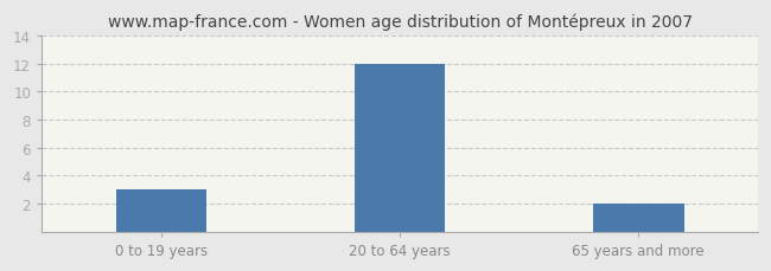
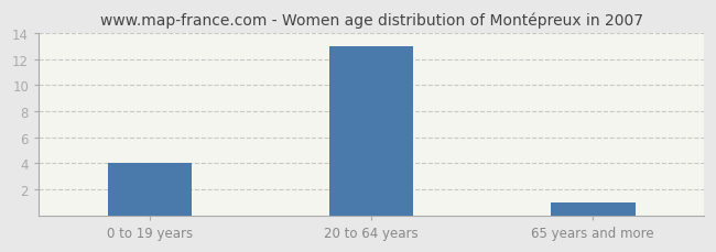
0 to 19 years: 3 -> 4
20 to 64 years: 12 -> 13
65 years and more: 2 -> 1
